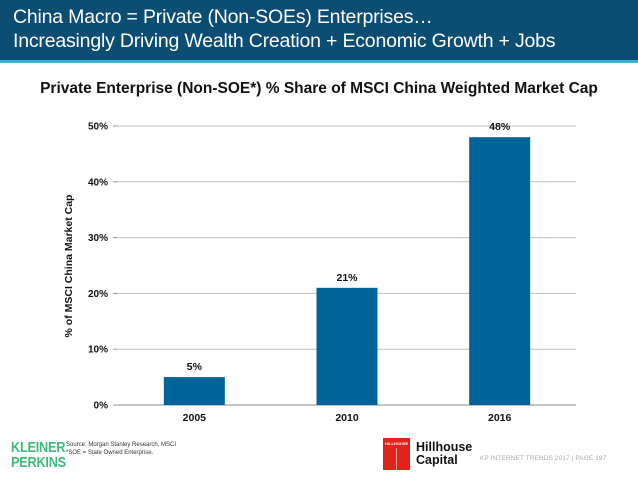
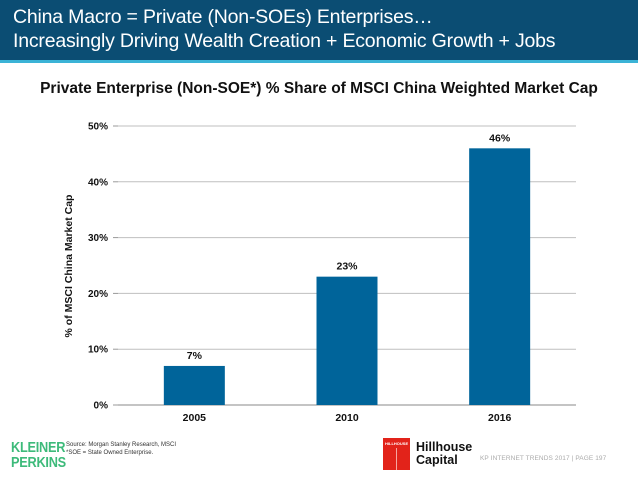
2005: 5% -> 7%
2010: 21% -> 23%
2016: 48% -> 46%
